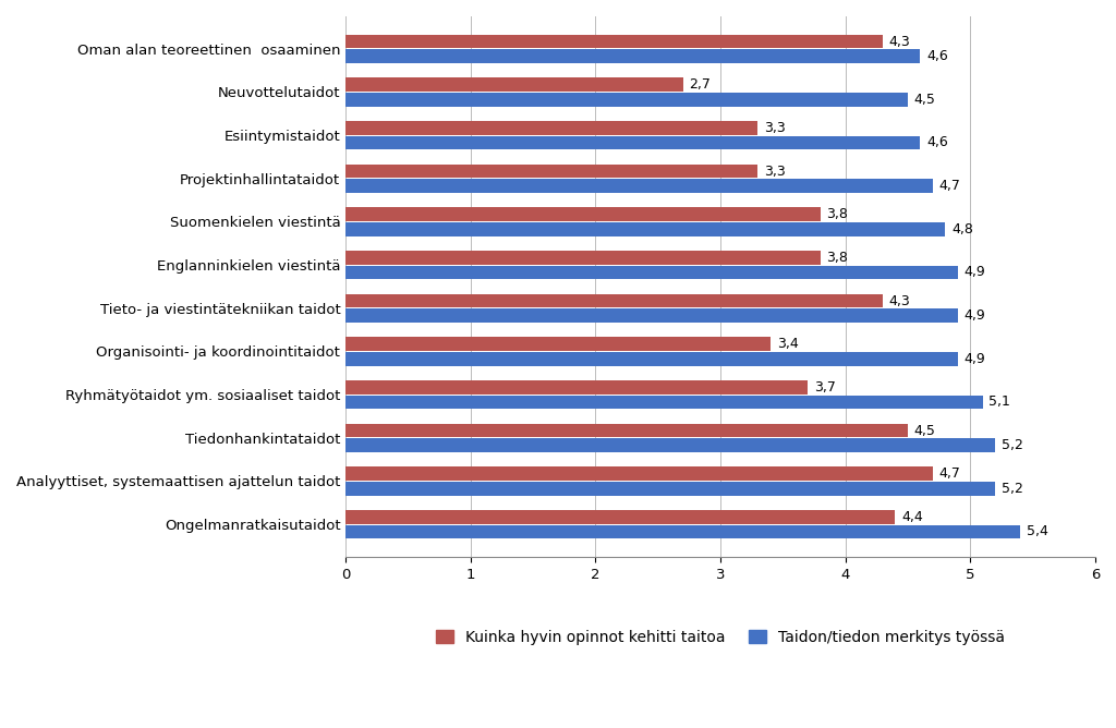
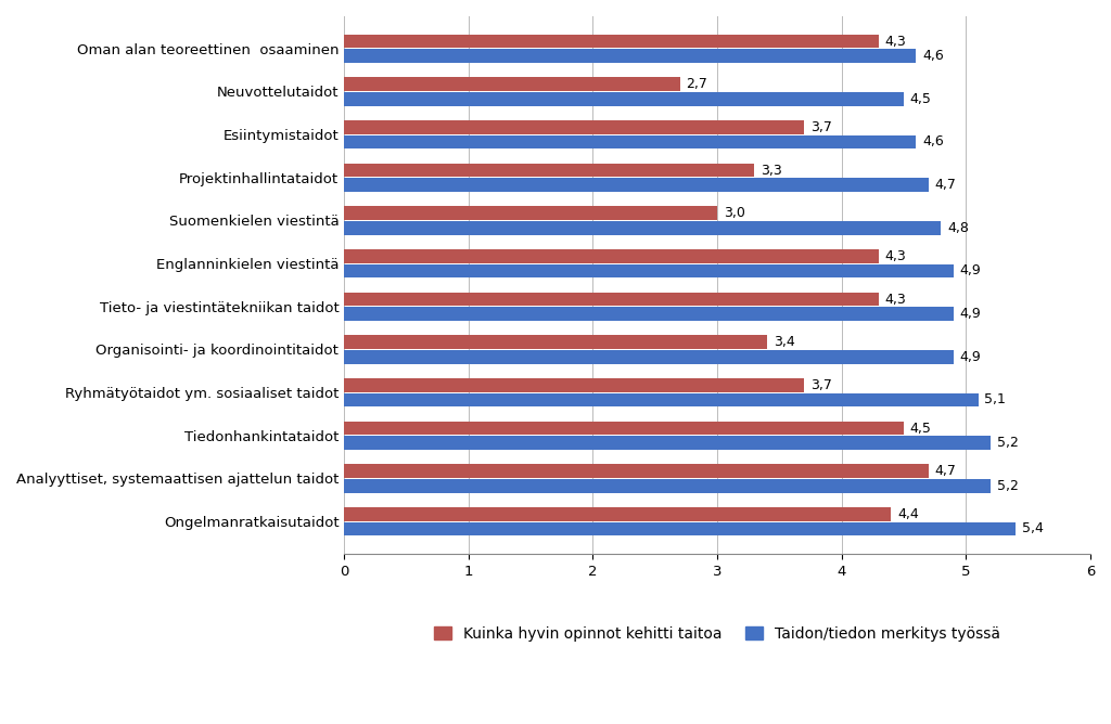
Kuinka hyvin opinnot kehitti taitoa/Esiintymistaidot: 3,3 -> 3,7
Kuinka hyvin opinnot kehitti taitoa/Suomenkielen viestintä: 3,8 -> 3,0
Kuinka hyvin opinnot kehitti taitoa/Englanninkielen viestintä: 3,8 -> 4,3
